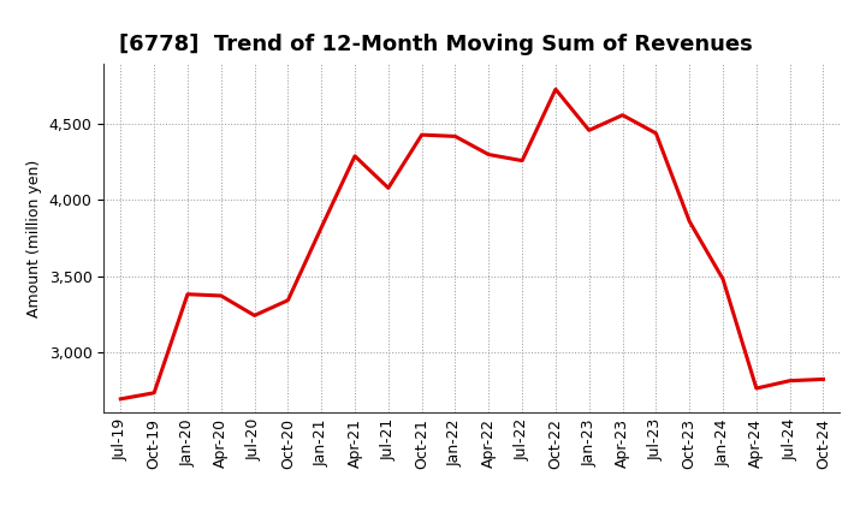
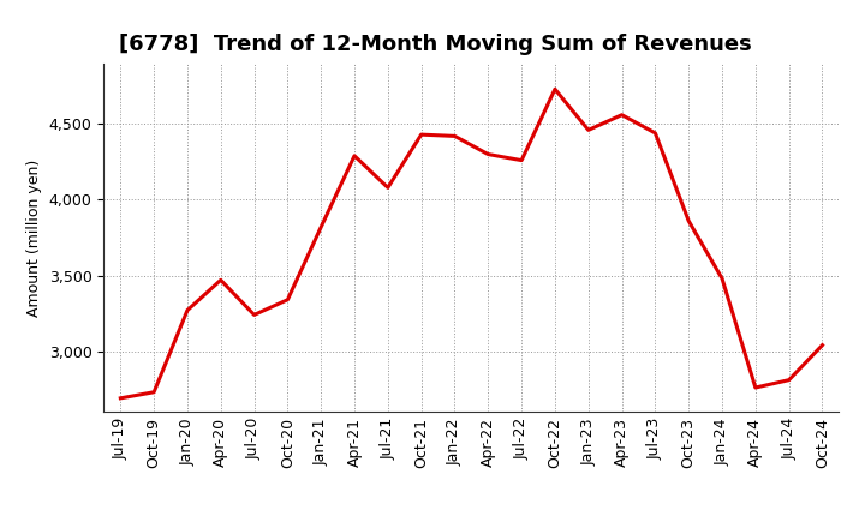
Jan-20: 3,380 -> 3,270
Apr-20: 3,370 -> 3,470
Oct-24: 2,820 -> 3,040
